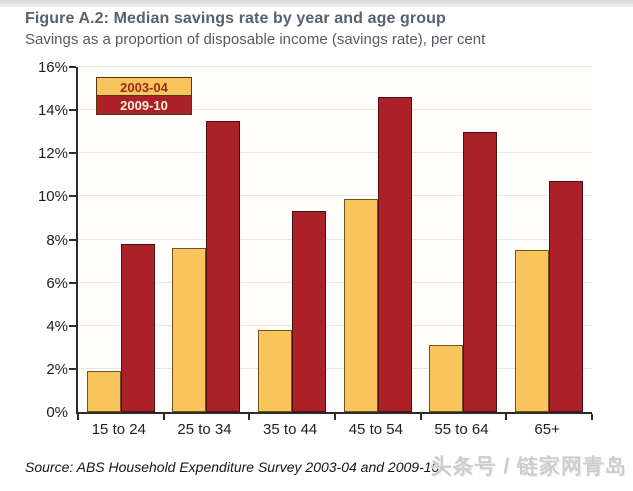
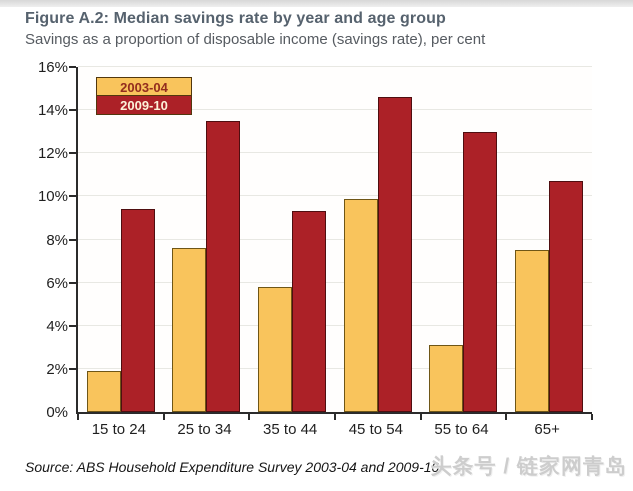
2009-10/15 to 24: 7.8% -> 9.4%
2003-04/35 to 44: 3.8% -> 5.8%
